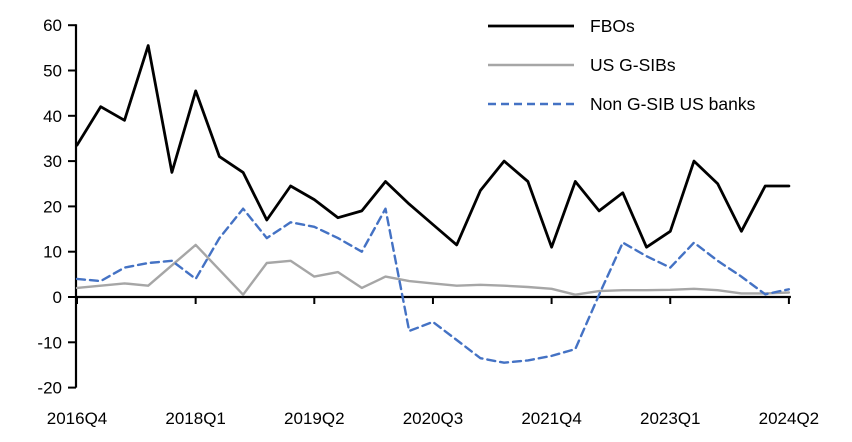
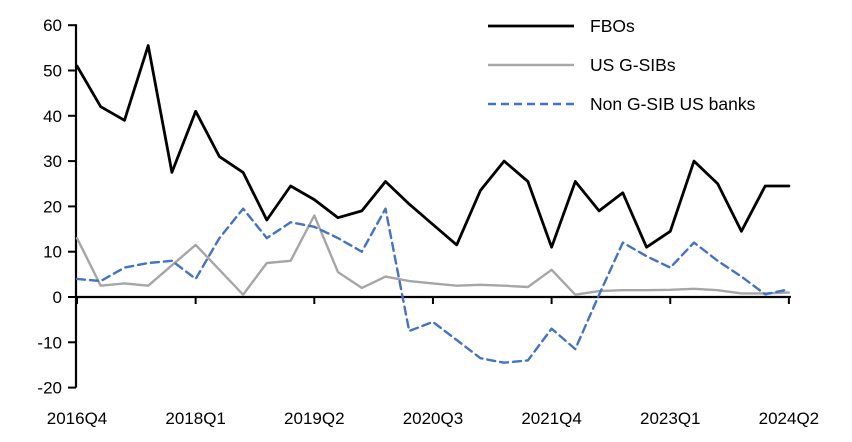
FBOs/2016Q4: 34 -> 51
US G-SIBs/2016Q4: 2 -> 13
FBOs/2018Q1: 46 -> 41
US G-SIBs/2019Q2: 4 -> 18
US G-SIBs/2021Q4: 2 -> 6
Non G-SIB US banks/2021Q4: -13 -> -7
